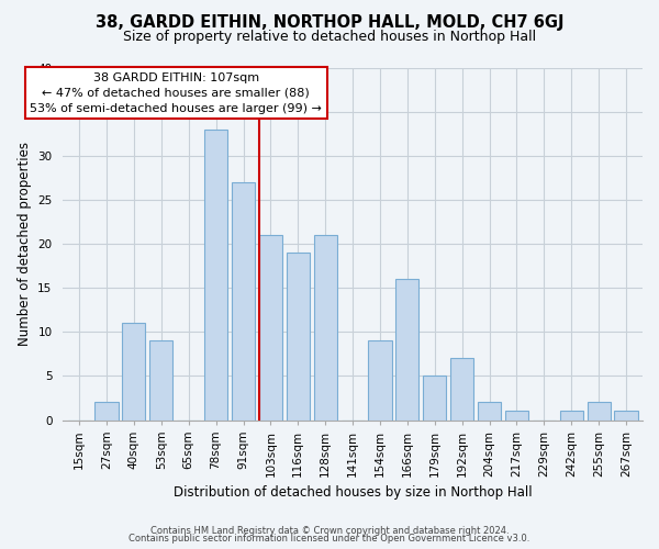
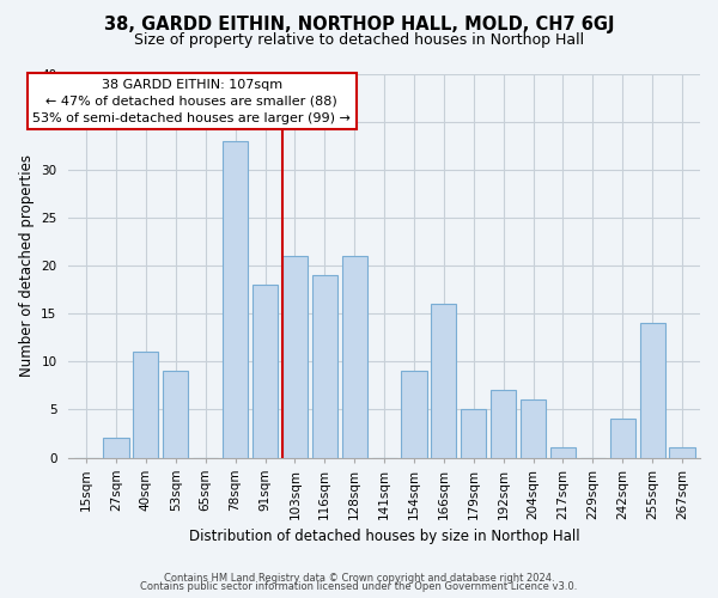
91sqm: 27 -> 18
204sqm: 2 -> 6
242sqm: 1 -> 4
255sqm: 2 -> 14
